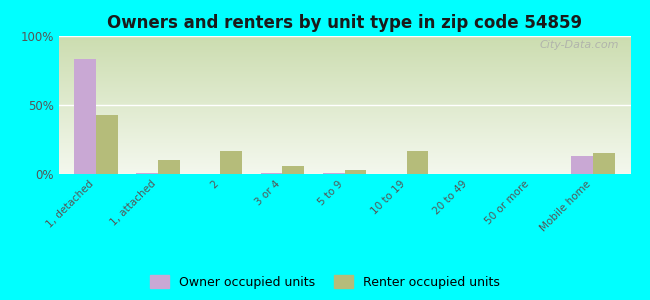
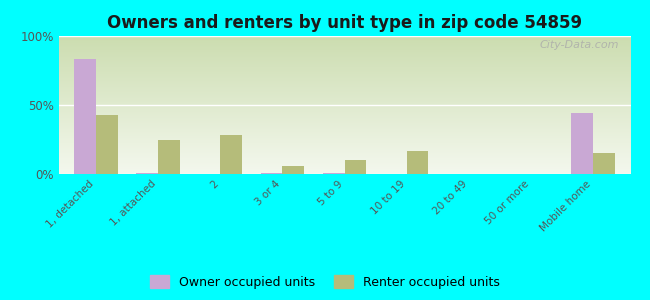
Renter occupied units/1, attached: 10% -> 25%
Renter occupied units/2: 17% -> 28%
Renter occupied units/5 to 9: 3% -> 10%
Owner occupied units/Mobile home: 13% -> 44%
